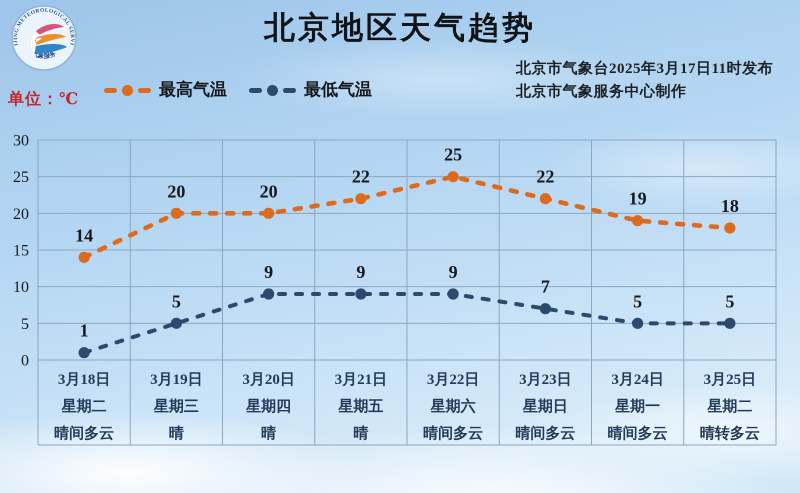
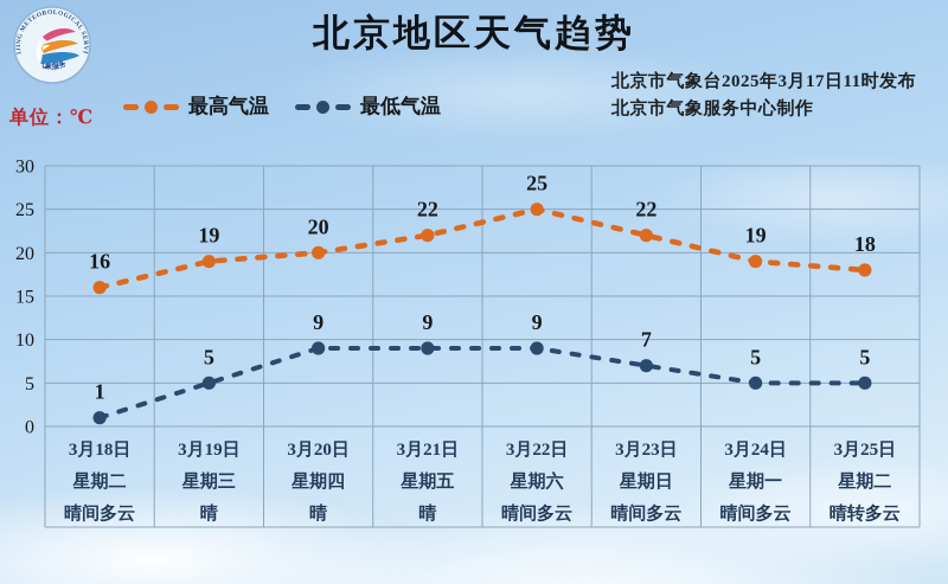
最高气温/3月18日: 14 -> 16
最高气温/3月19日: 20 -> 19
